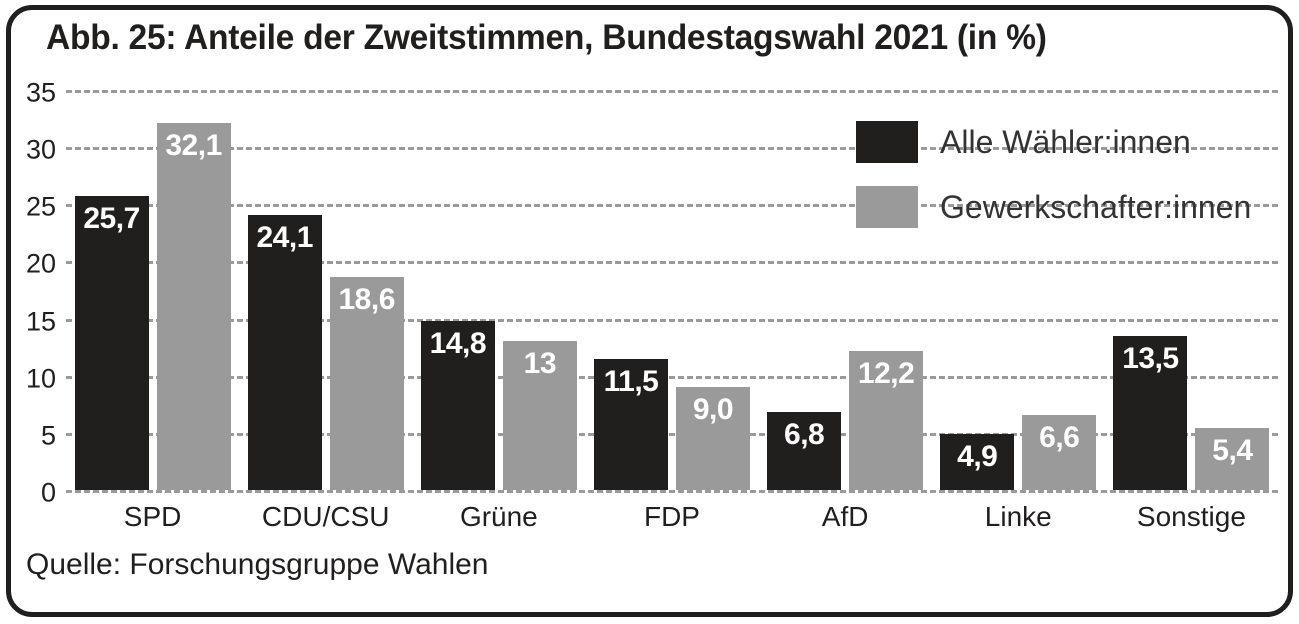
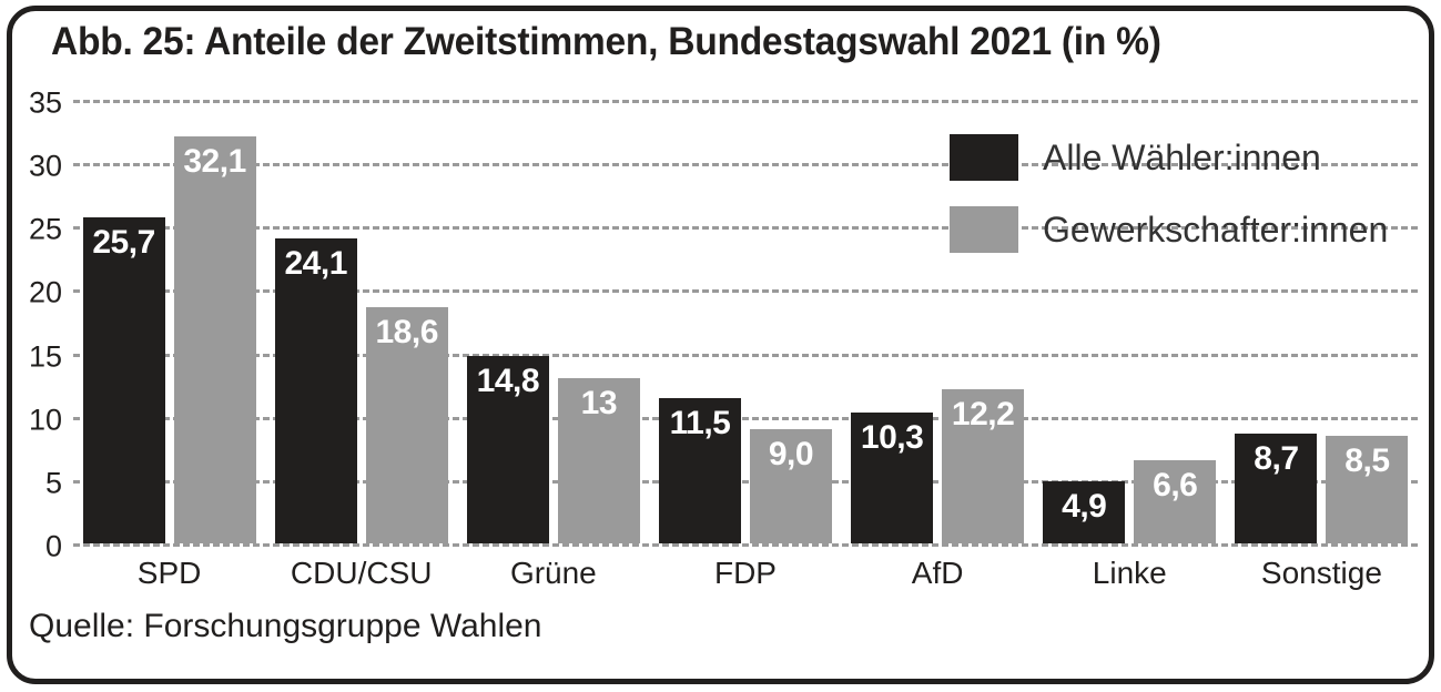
Alle Wähler:innen/AfD: 6,8 -> 10,3
Alle Wähler:innen/Sonstige: 13,5 -> 8,7
Gewerkschafter:innen/Sonstige: 5,4 -> 8,5
